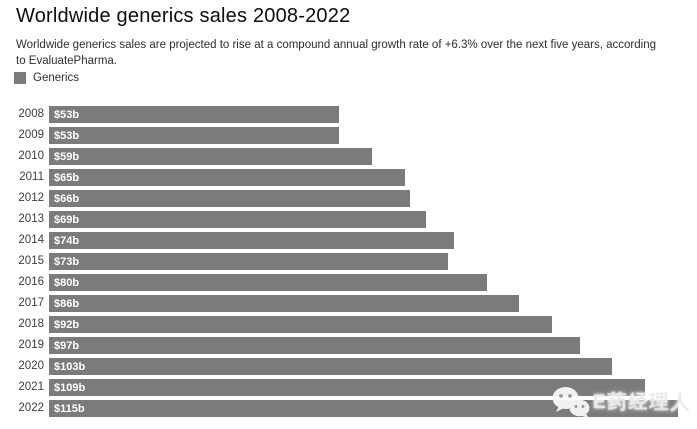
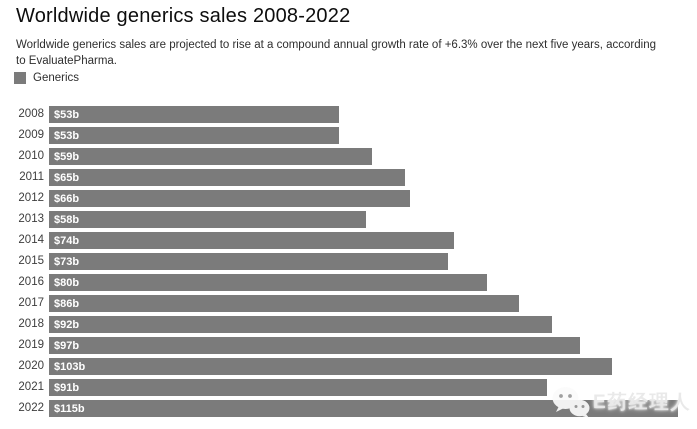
2013: $69b -> $58b
2021: $109b -> $91b
